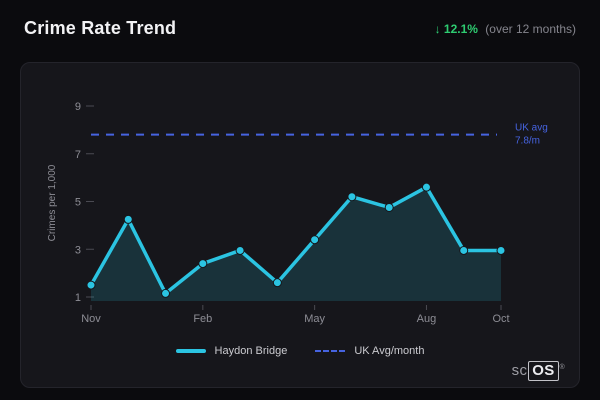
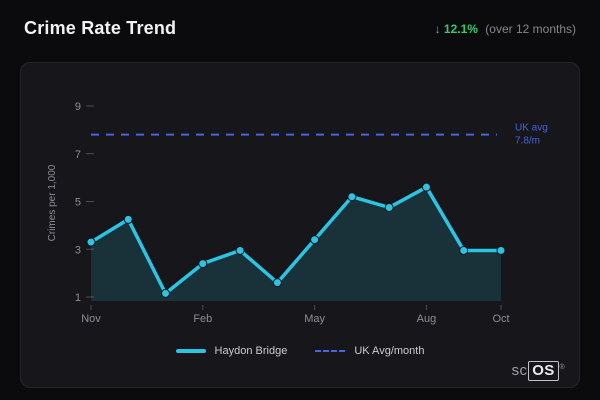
Nov: 1.5 -> 3.3
